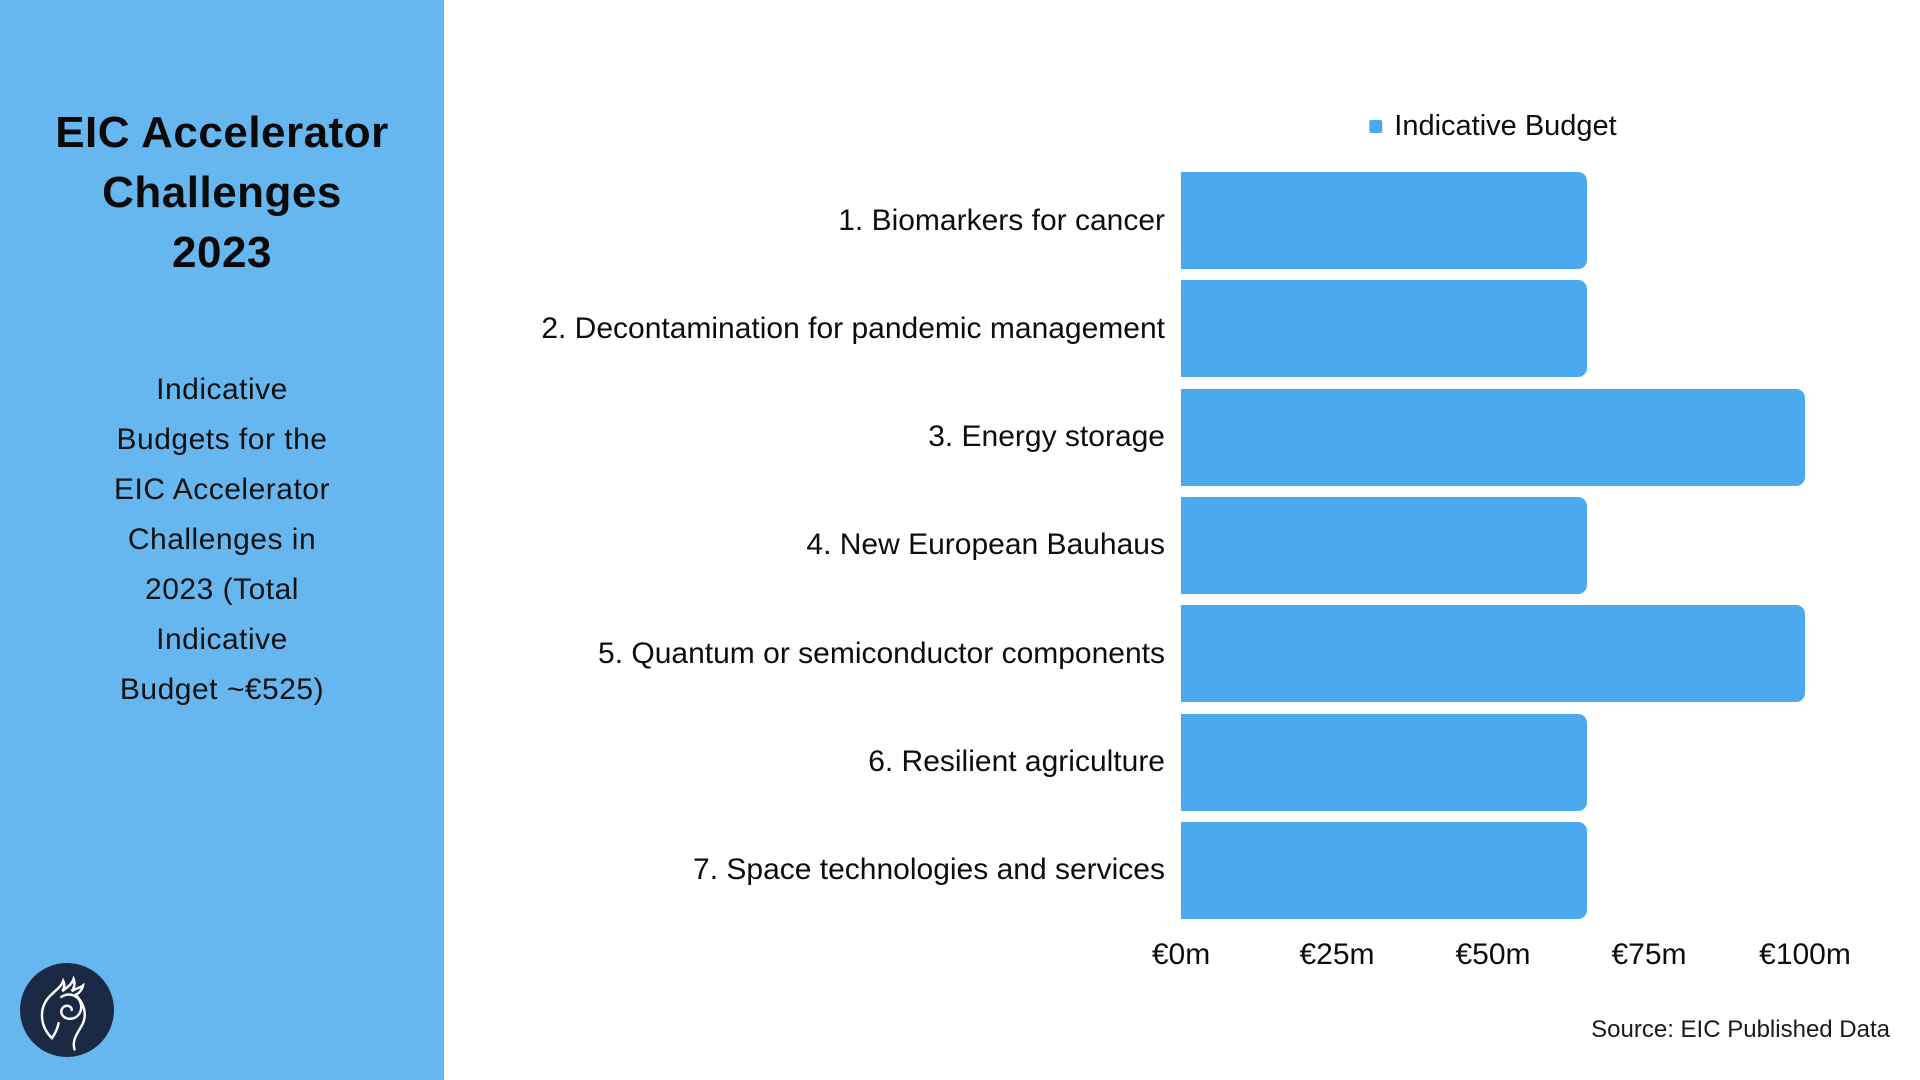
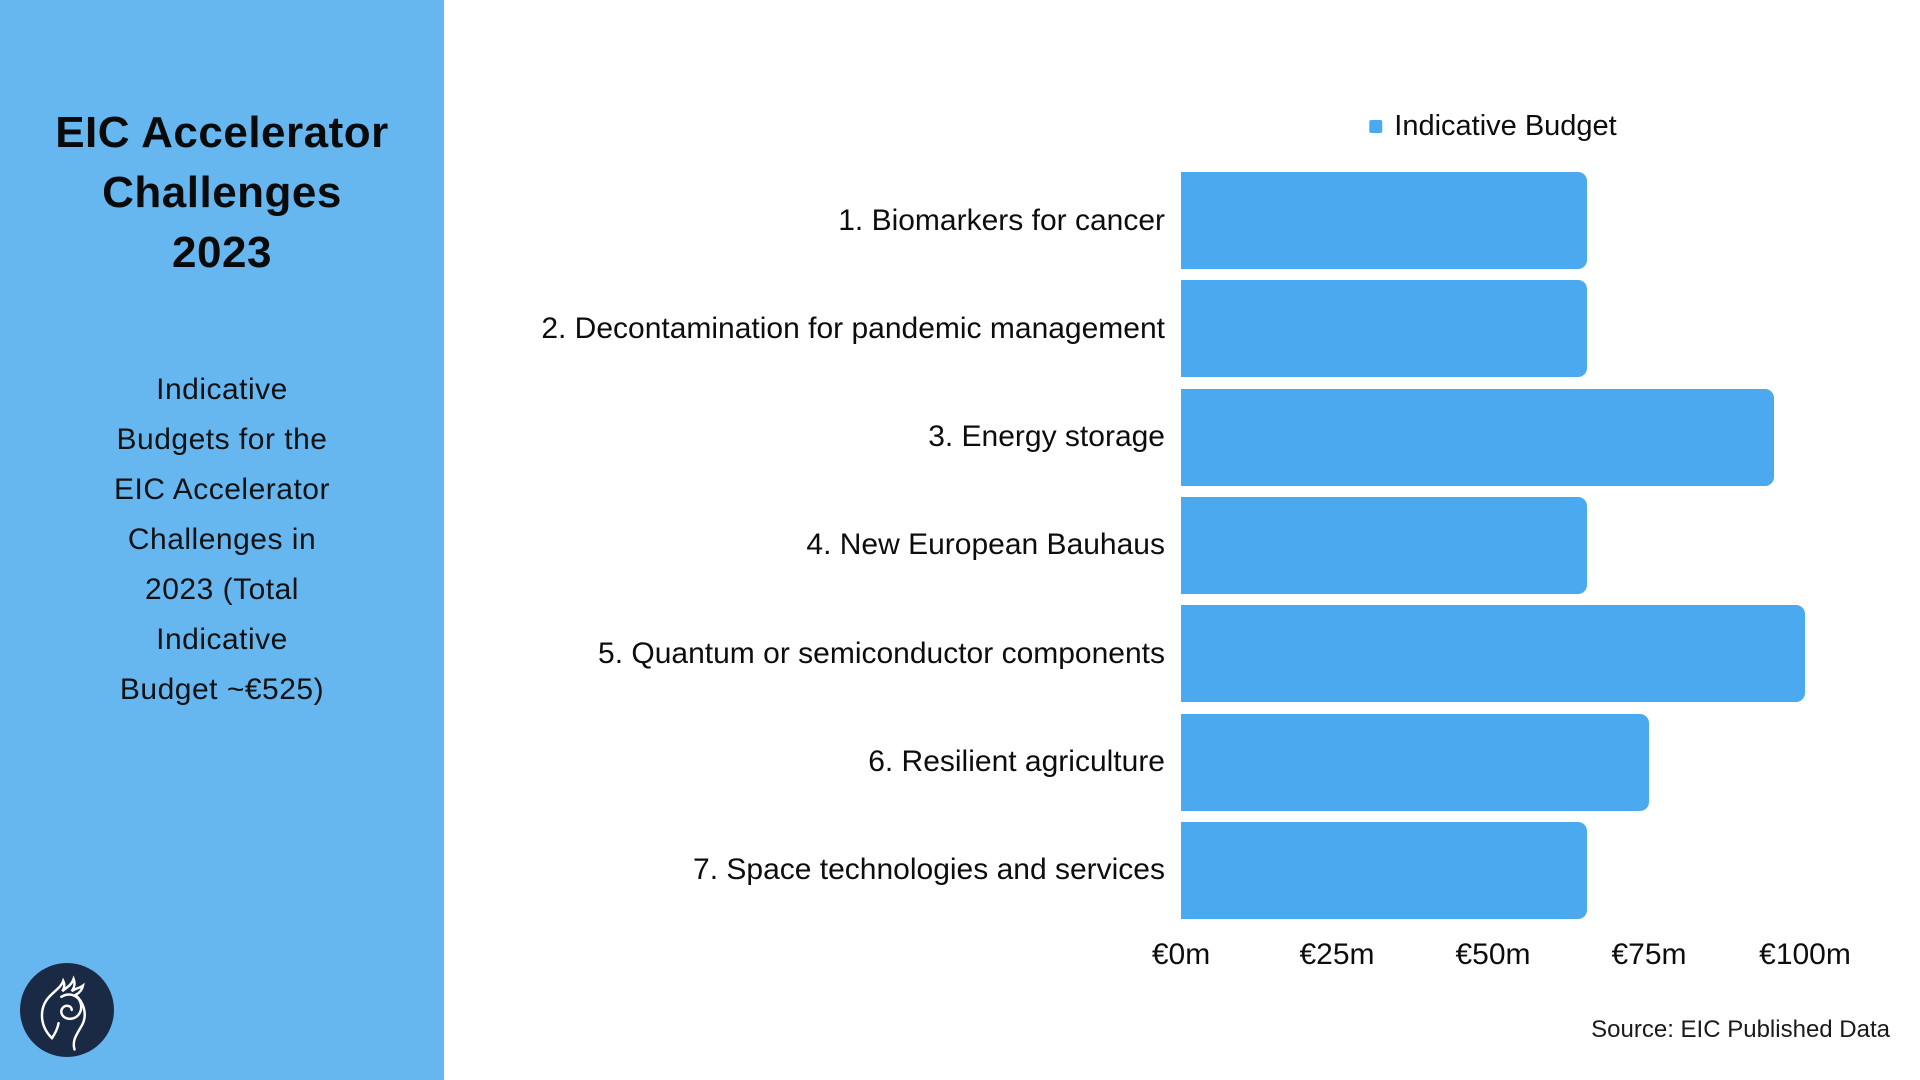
3. Energy storage: €100m -> €95m
6. Resilient agriculture: €65m -> €75m
